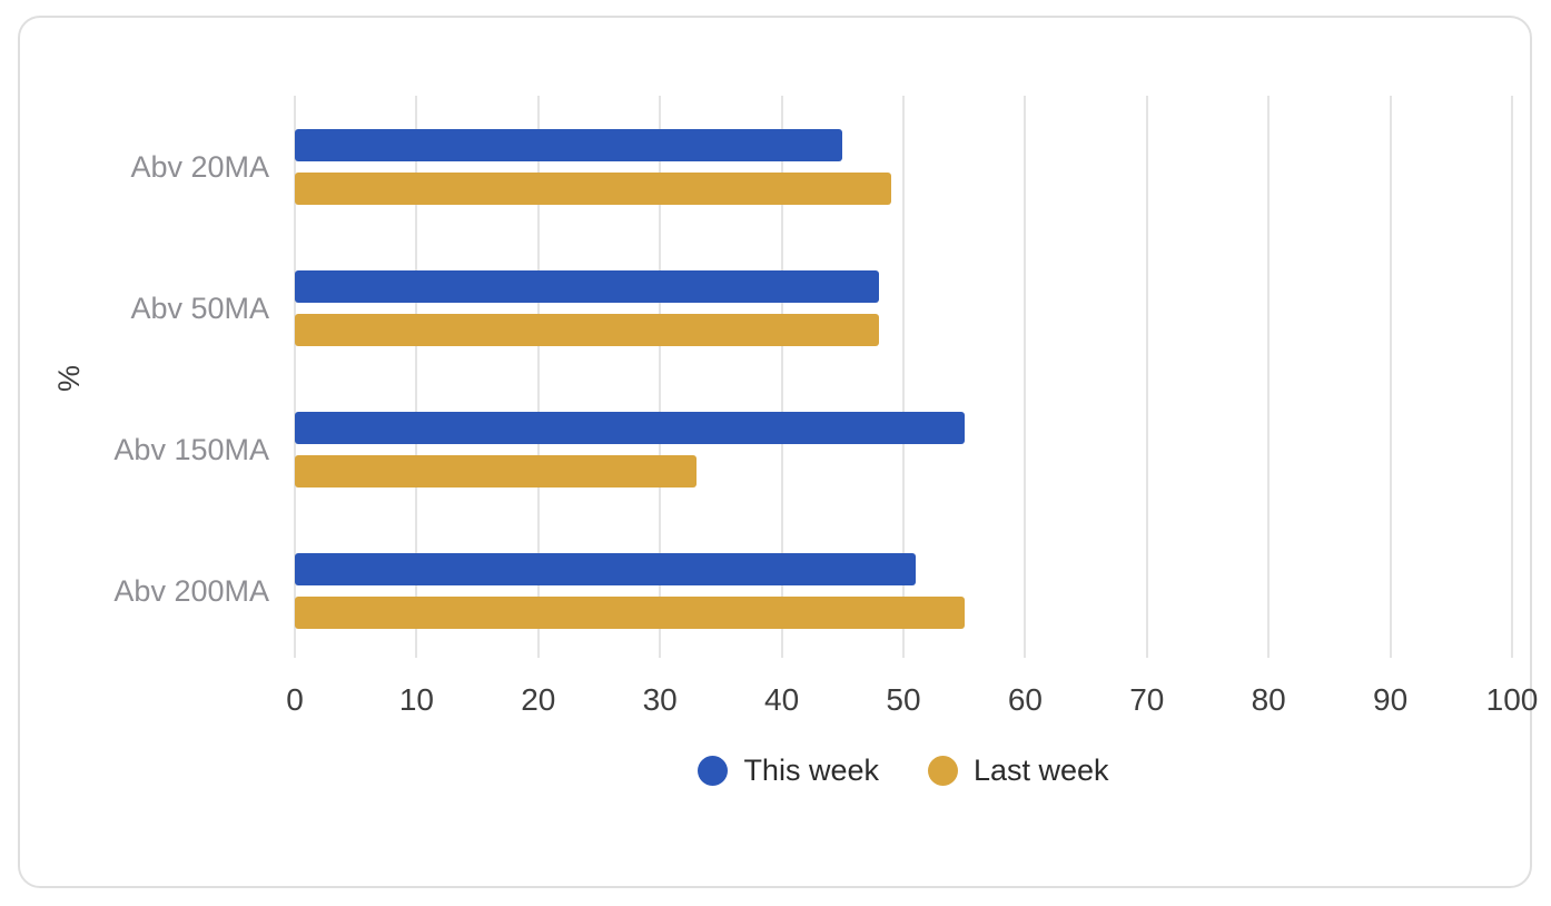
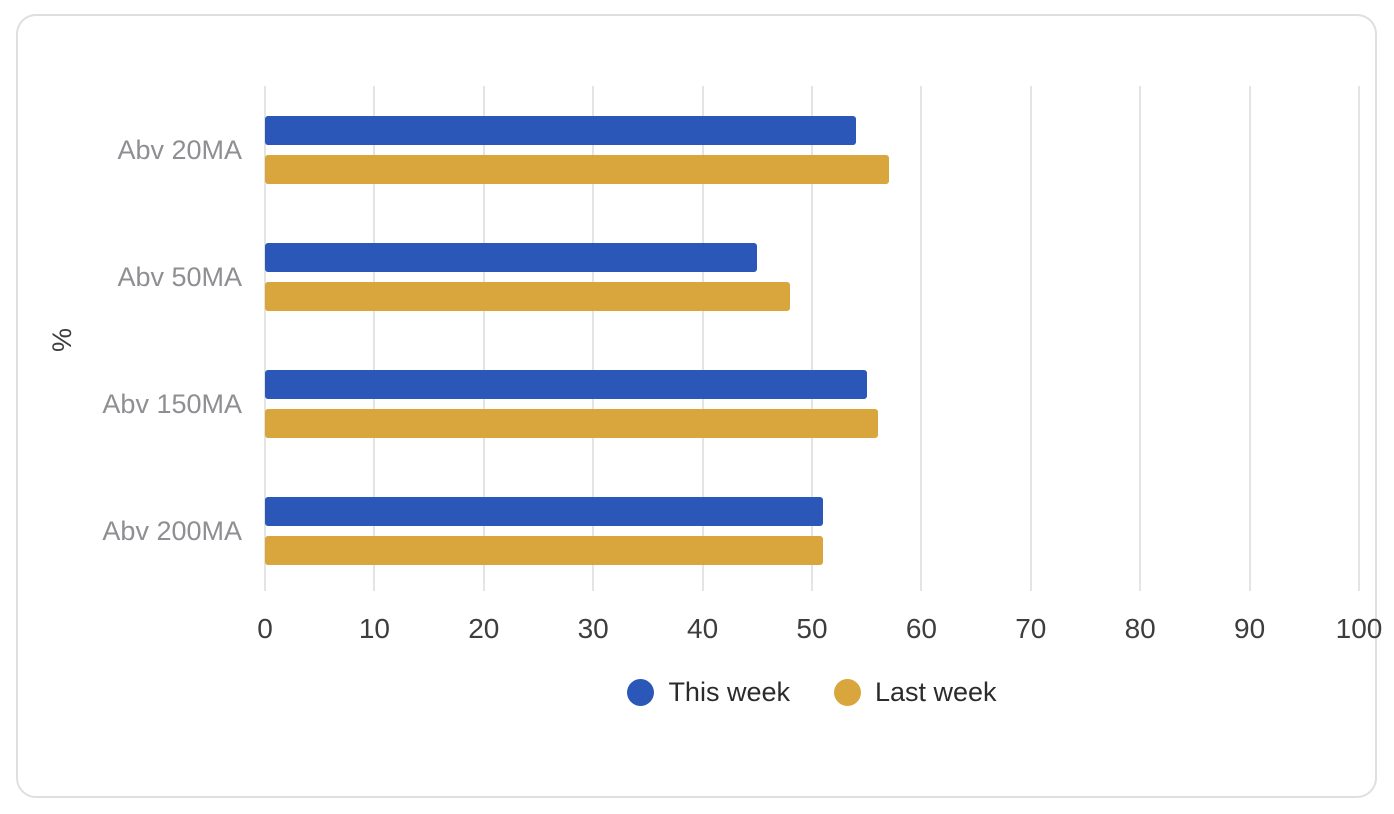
This week/Abv 20MA: 45 -> 54
Last week/Abv 20MA: 49 -> 57
This week/Abv 50MA: 48 -> 45
Last week/Abv 150MA: 33 -> 56
Last week/Abv 200MA: 55 -> 51
